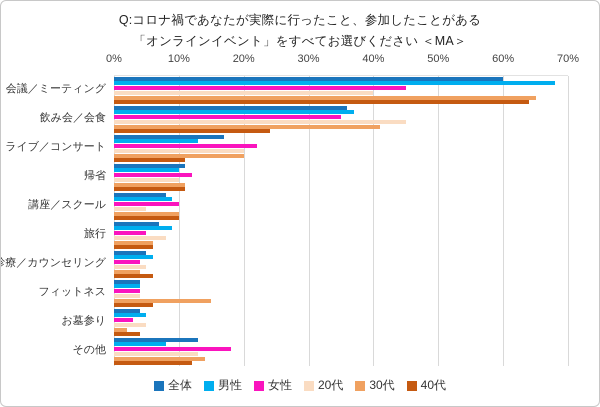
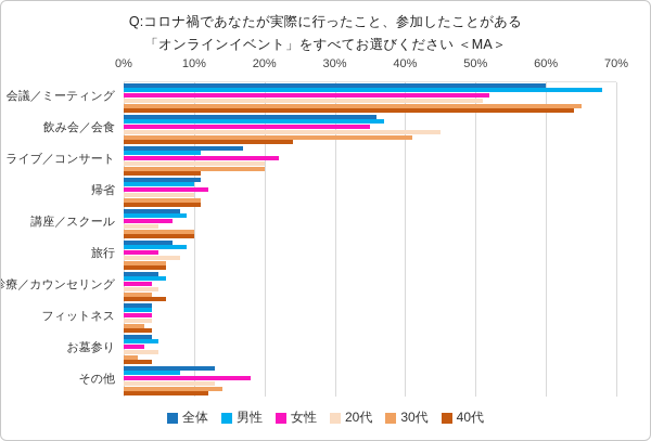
女性/会議／ミーティング: 45% -> 52%
20代/会議／ミーティング: 40% -> 51%
男性/ライブ／コンサート: 13% -> 11%
女性/講座／スクール: 10% -> 7%
30代/フィットネス: 15% -> 3%
40代/フィットネス: 6% -> 4%
